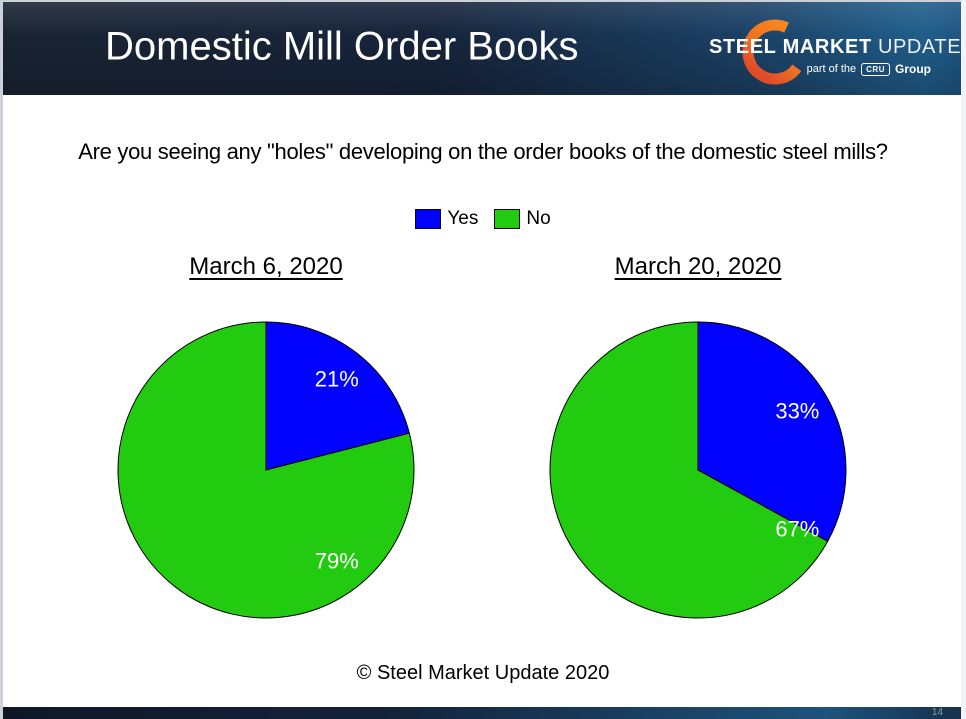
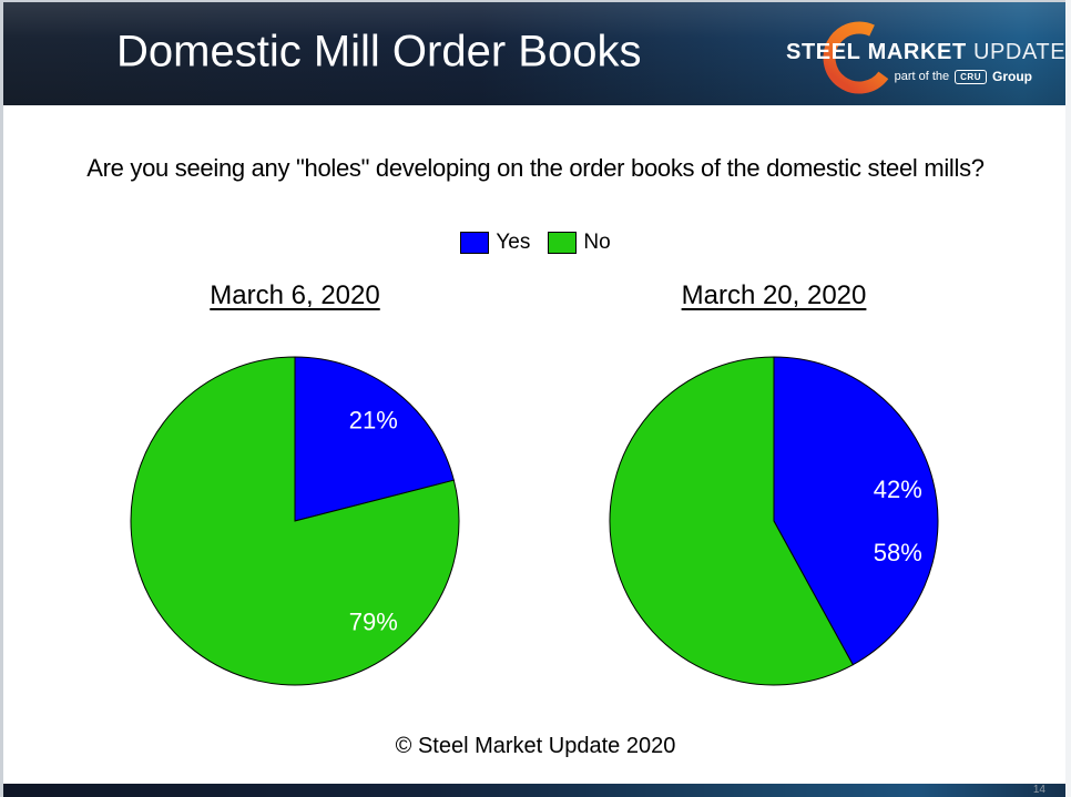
March 20, 2020/Yes: 33% -> 42%
March 20, 2020/No: 67% -> 58%
